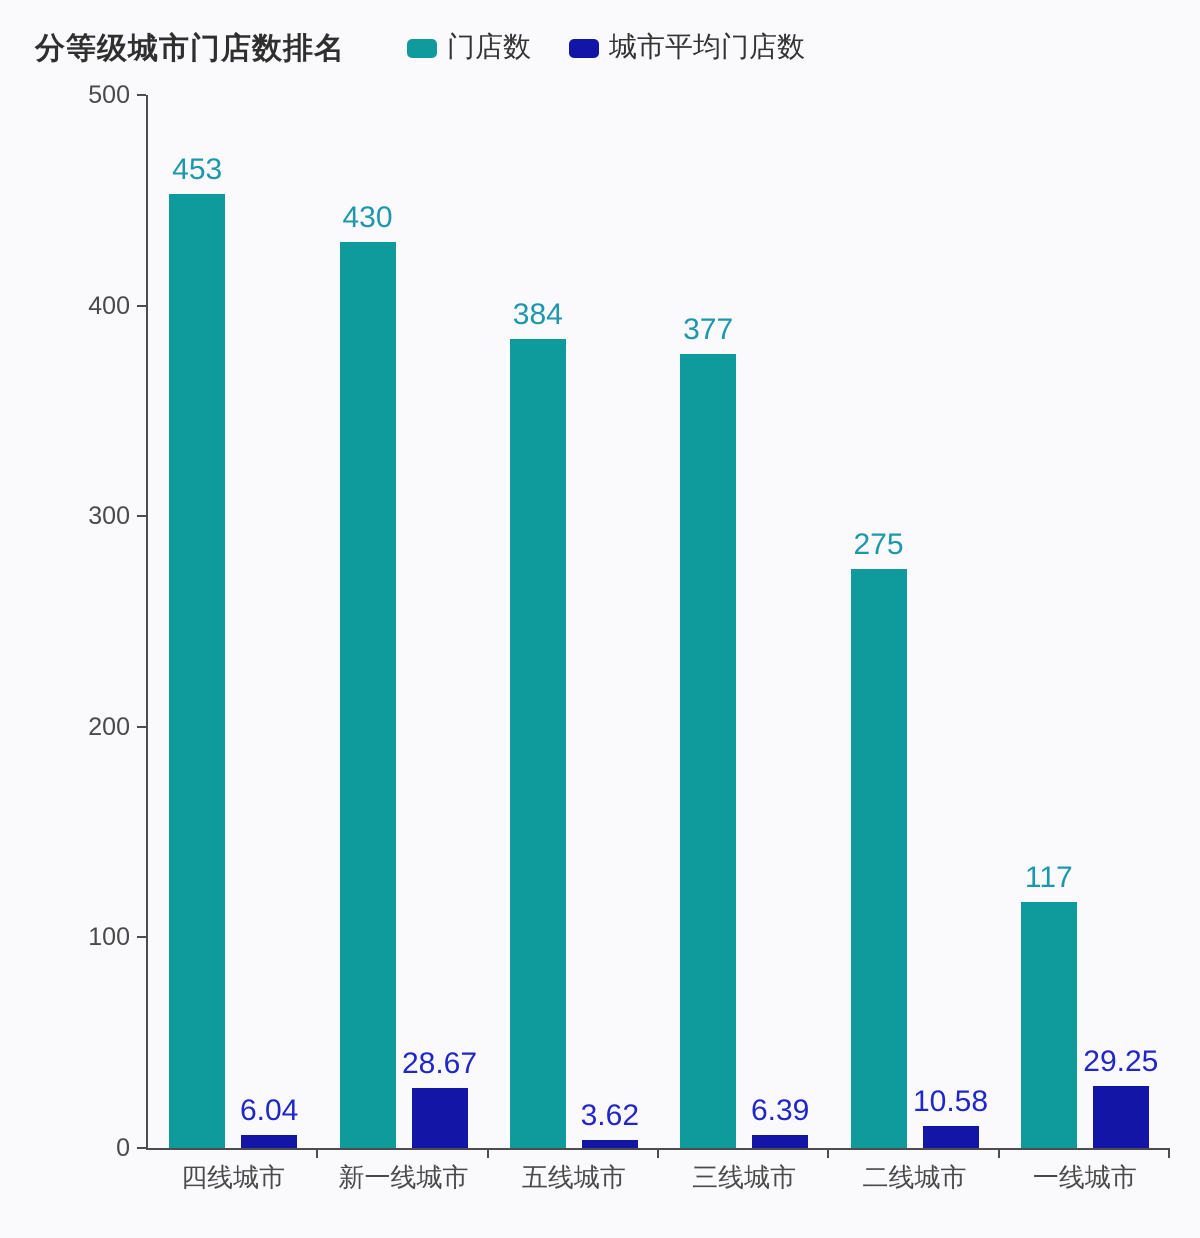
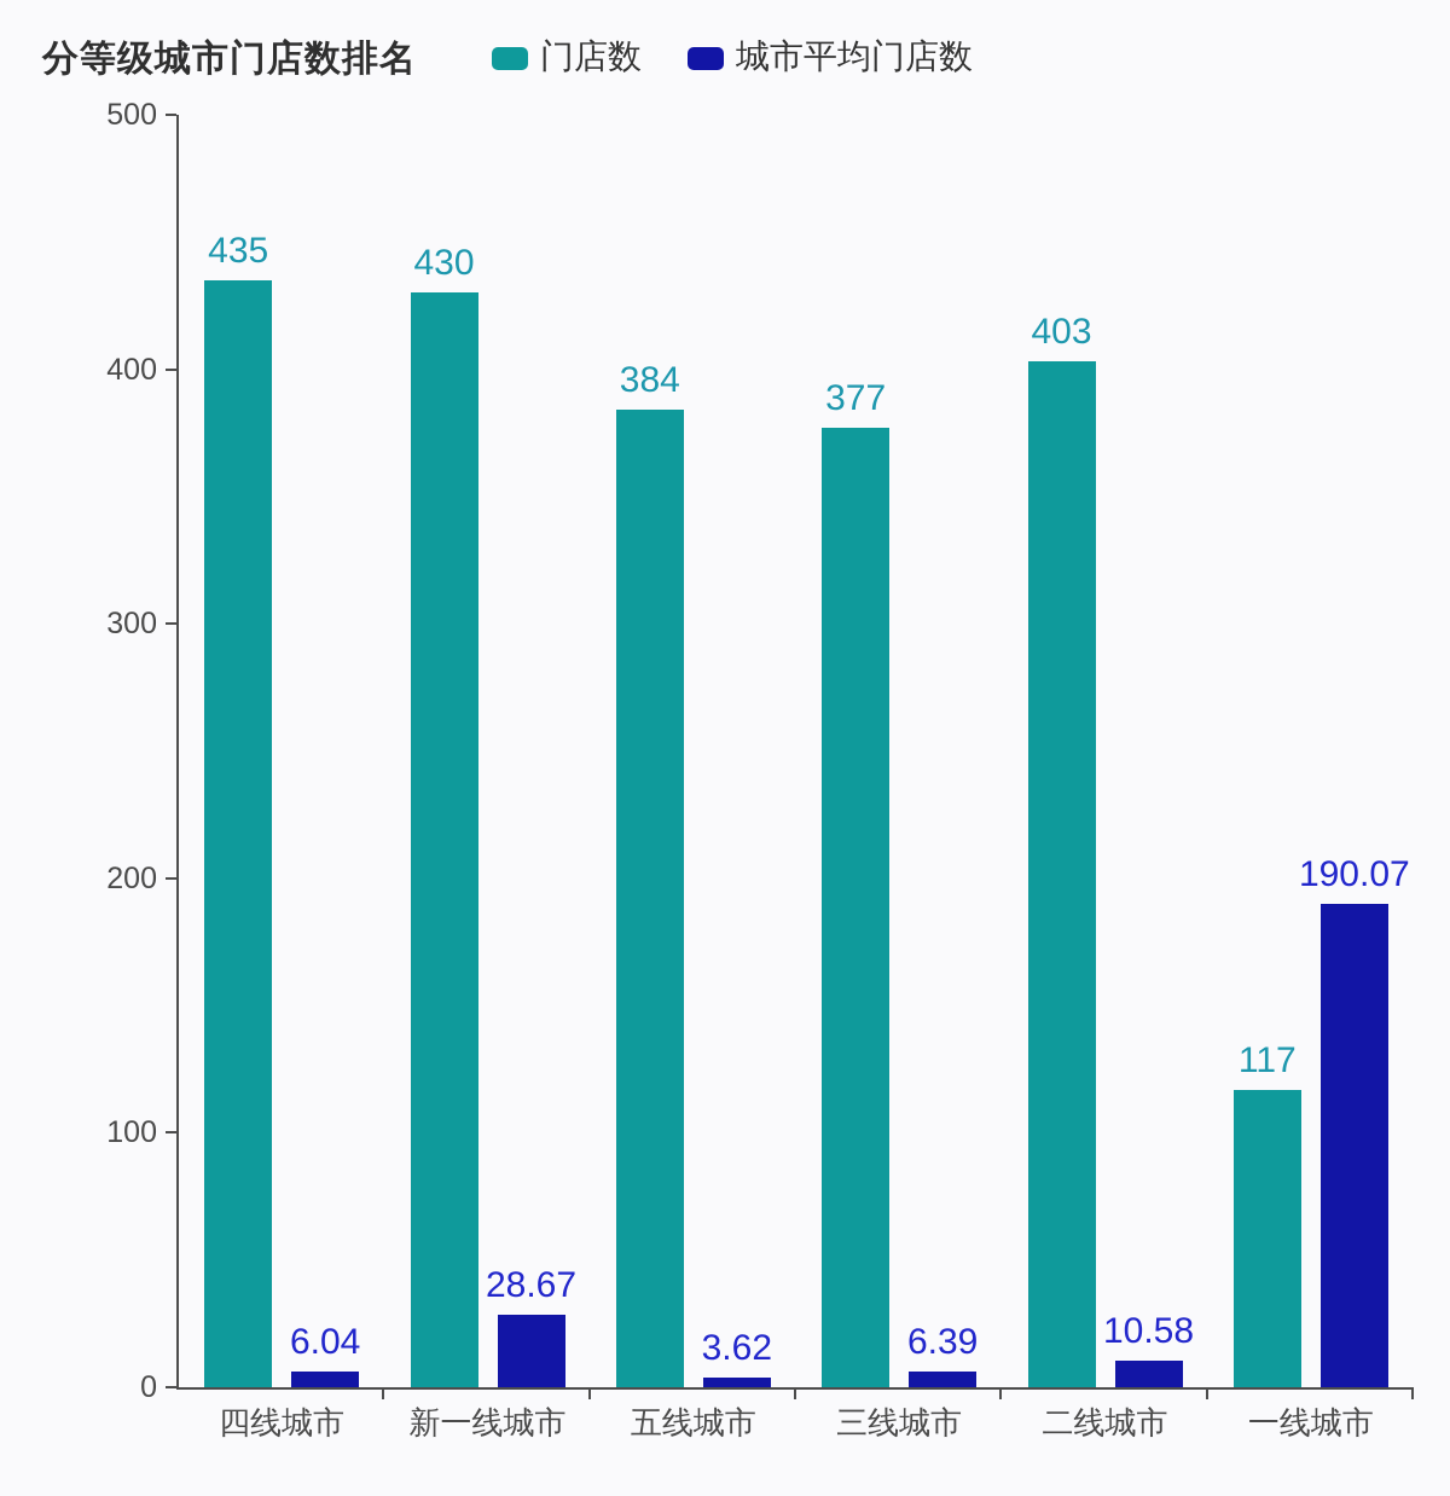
门店数/四线城市: 453 -> 435
门店数/二线城市: 275 -> 403
城市平均门店数/一线城市: 29.25 -> 190.07
